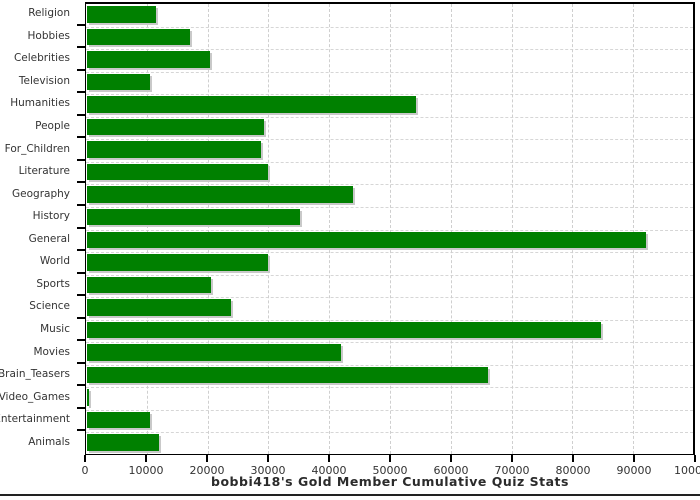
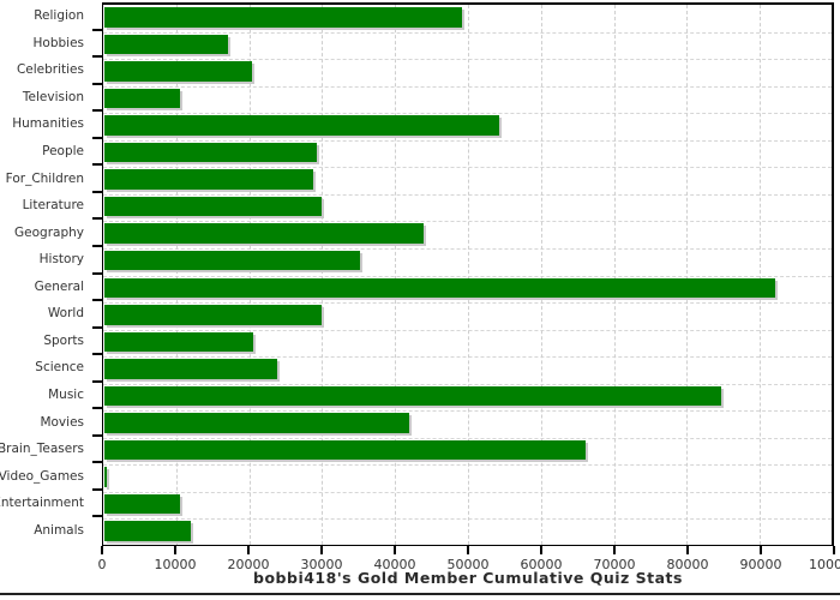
Religion: 11000 -> 49000
